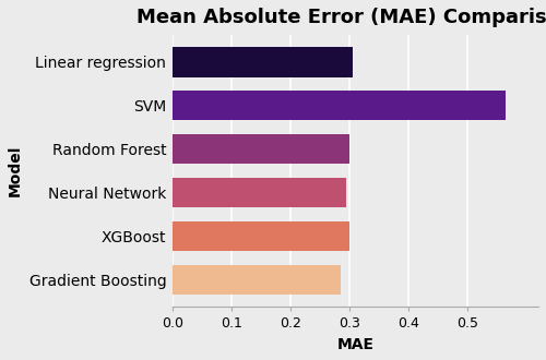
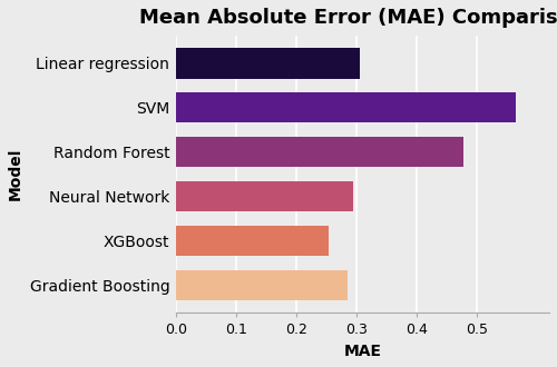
Random Forest: 0.300 -> 0.478
XGBoost: 0.300 -> 0.254
